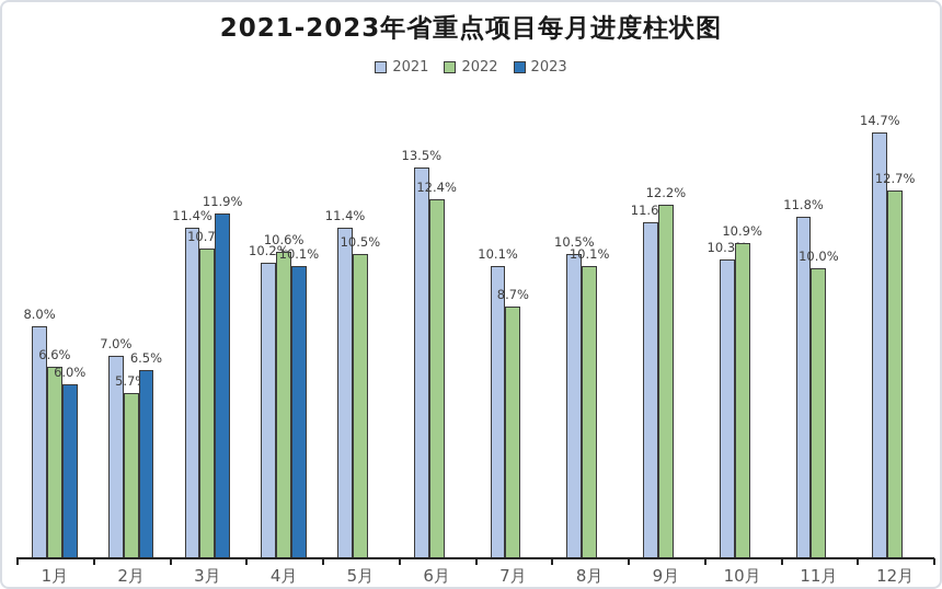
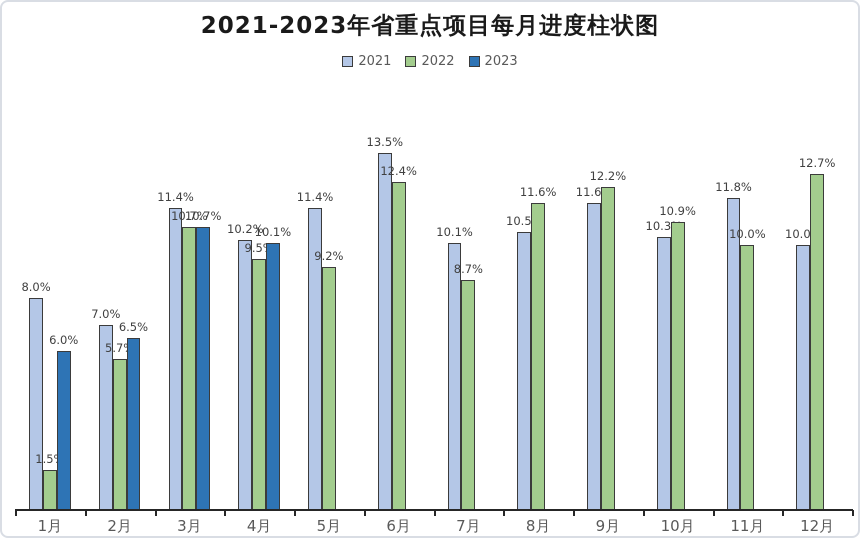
2022/1月: 6.6% -> 1.5%
2023/3月: 11.9% -> 10.7%
2022/4月: 10.6% -> 9.5%
2022/5月: 10.5% -> 9.2%
2022/8月: 10.1% -> 11.6%
2021/12月: 14.7% -> 10.0%
